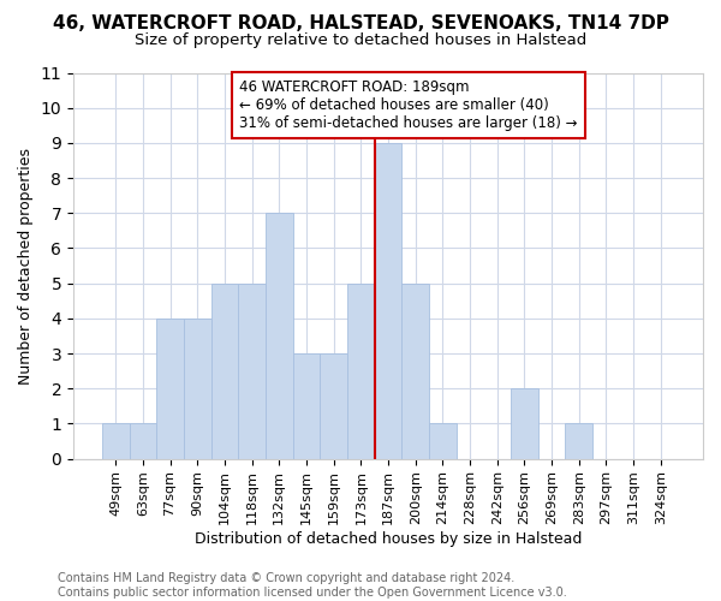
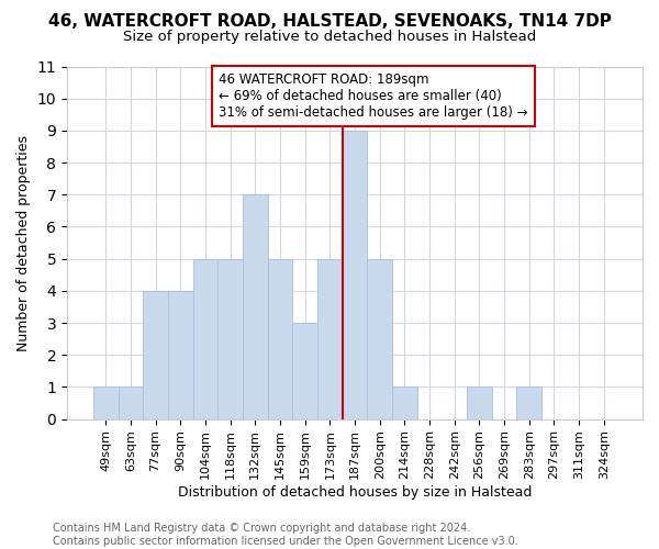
145sqm: 3 -> 5
256sqm: 2 -> 1
